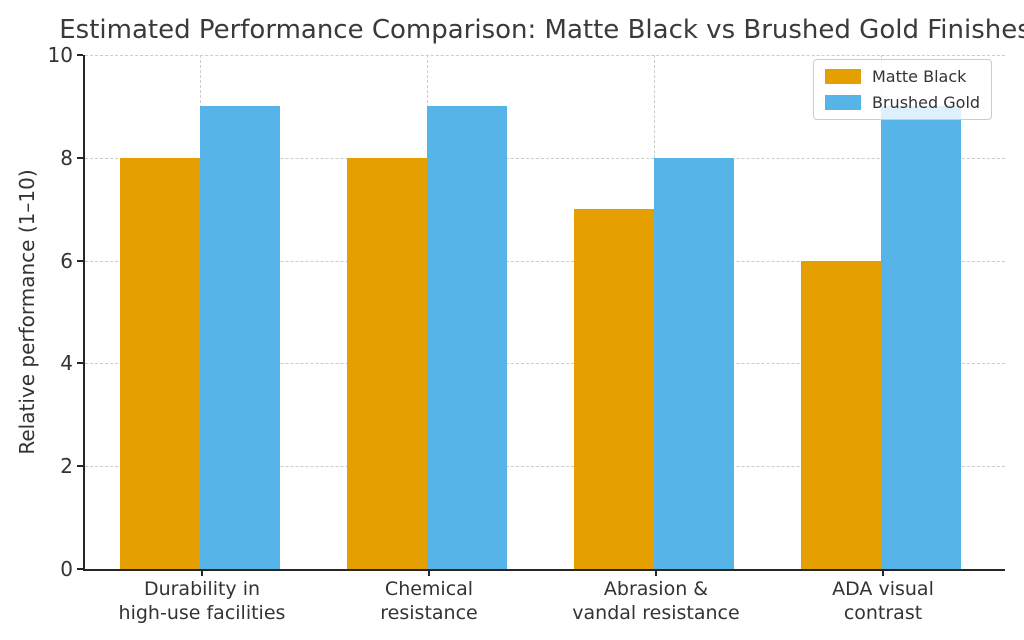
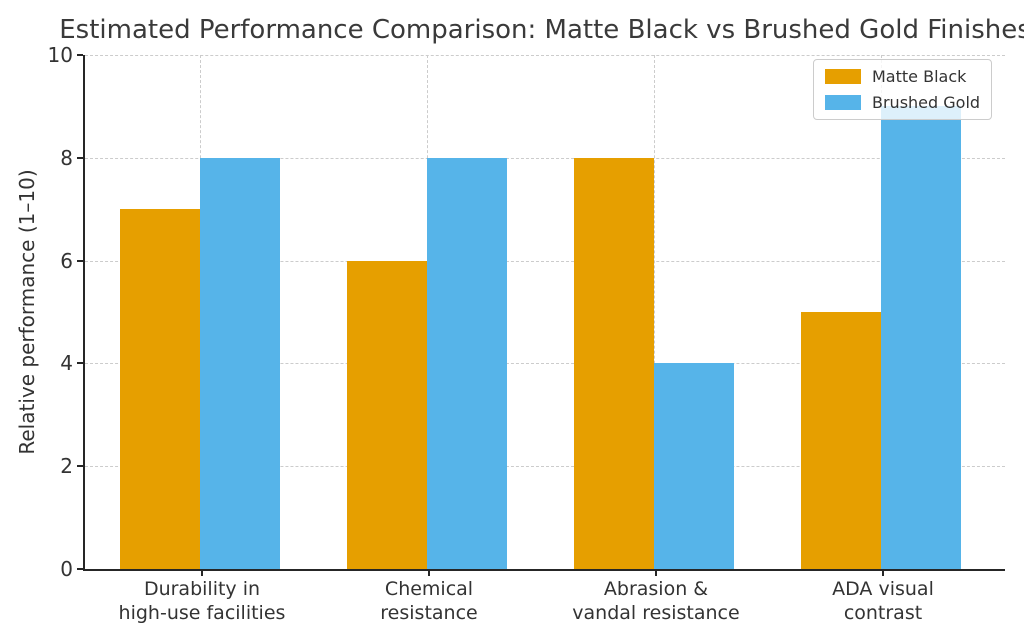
Matte Black/Durability in high-use facilities: 8 -> 7
Brushed Gold/Durability in high-use facilities: 9 -> 8
Matte Black/Chemical resistance: 8 -> 6
Brushed Gold/Chemical resistance: 9 -> 8
Matte Black/Abrasion & vandal resistance: 7 -> 8
Brushed Gold/Abrasion & vandal resistance: 8 -> 4
Matte Black/ADA visual contrast: 6 -> 5
